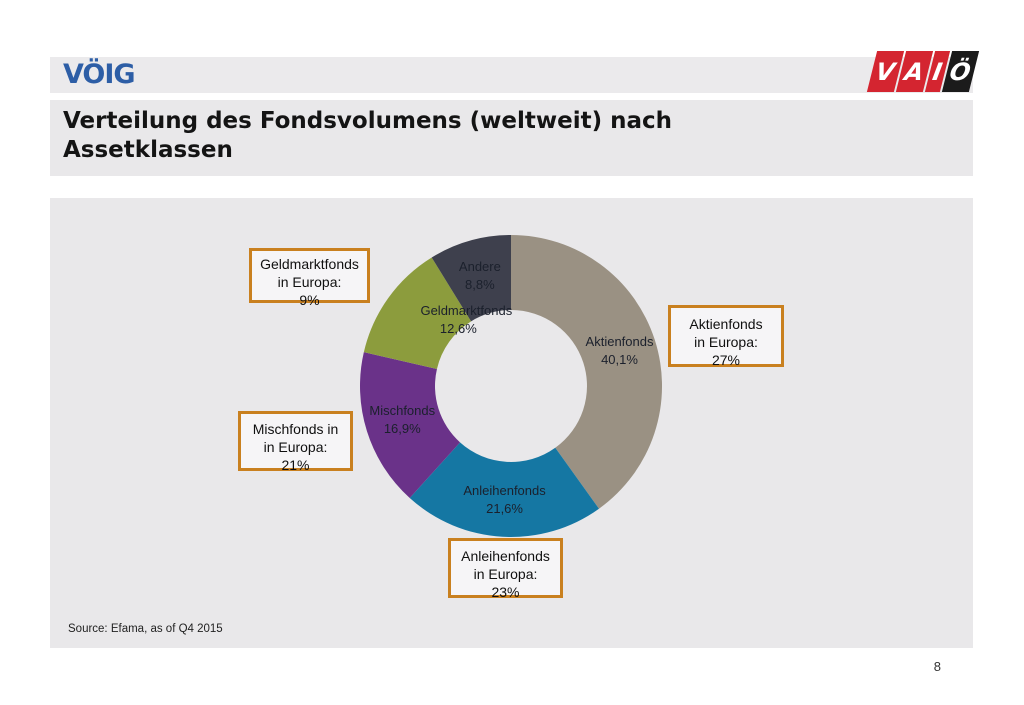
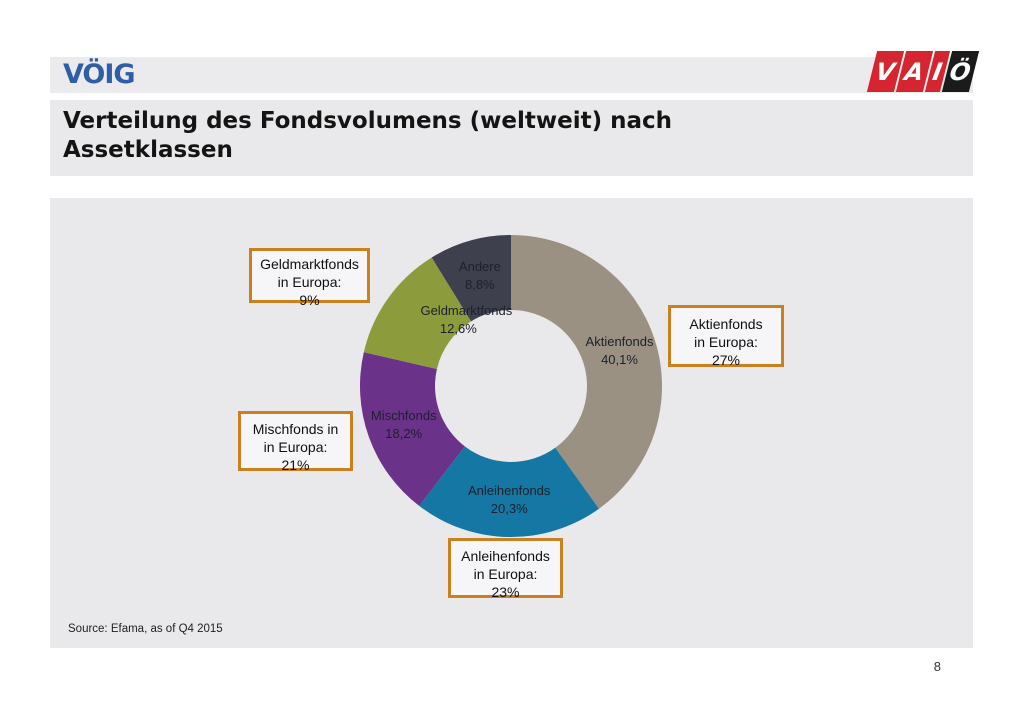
Anleihenfonds: 21,6% -> 20,3%
Mischfonds: 16,9% -> 18,2%
